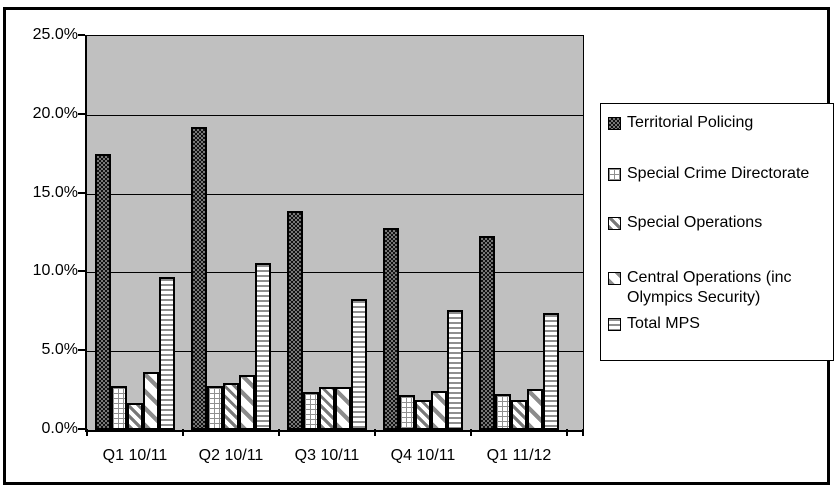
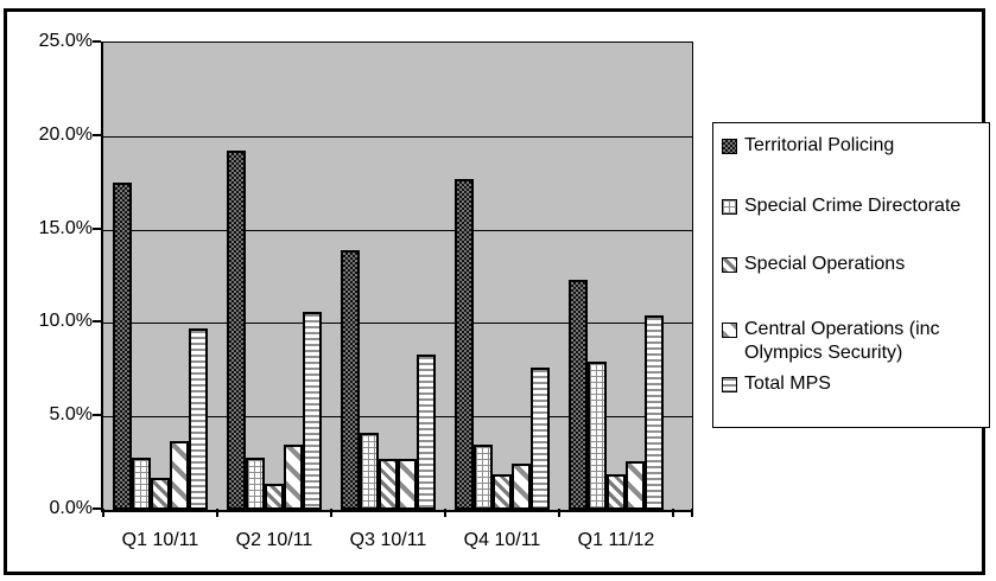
Special Operations/Q2 10/11: 3.0% -> 1.4%
Special Crime Directorate/Q3 10/11: 2.4% -> 4.1%
Territorial Policing/Q4 10/11: 12.8% -> 17.7%
Special Crime Directorate/Q4 10/11: 2.2% -> 3.5%
Special Crime Directorate/Q1 11/12: 2.3% -> 7.9%
Total MPS/Q1 11/12: 7.4% -> 10.4%
